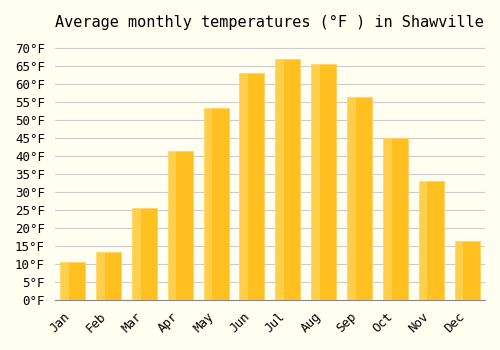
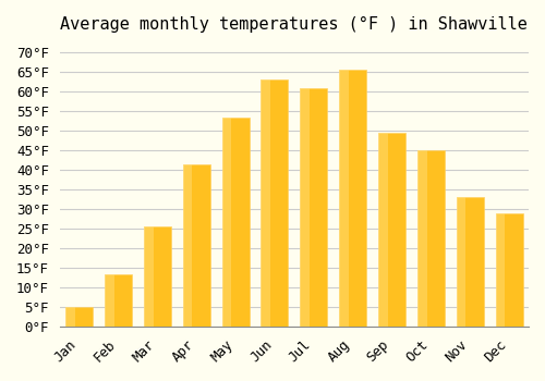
Jan: 10.5°F -> 5.0°F
Jul: 67.0°F -> 61.0°F
Sep: 56.5°F -> 49.5°F
Dec: 16.5°F -> 29.0°F
